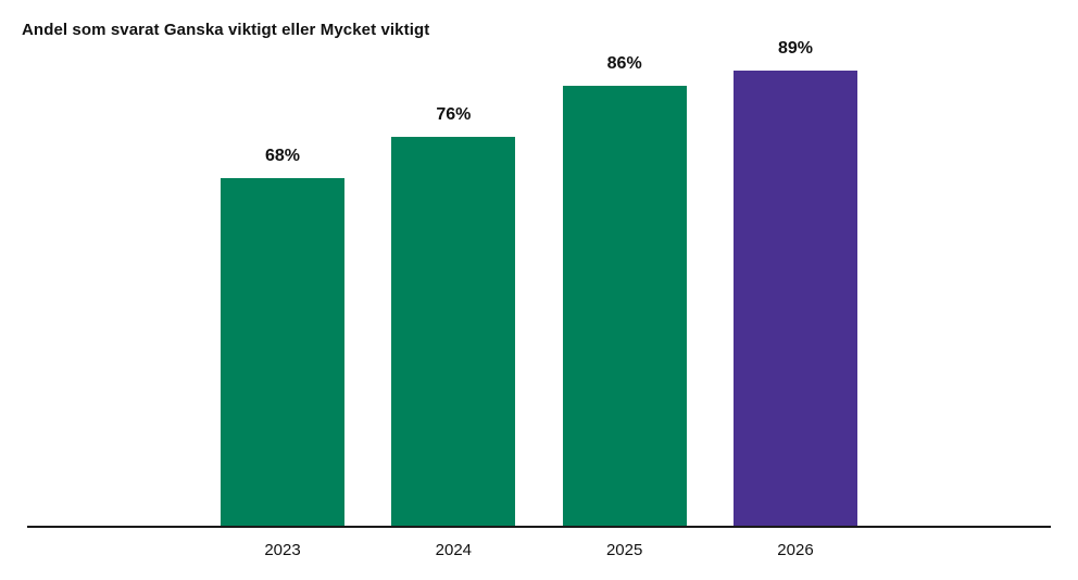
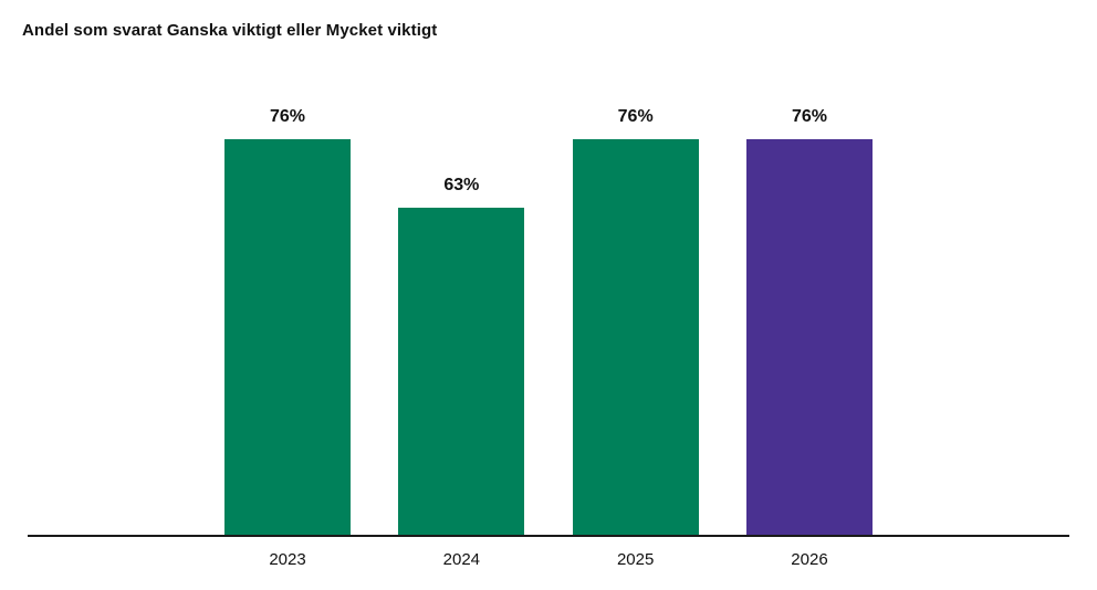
2023: 68% -> 76%
2024: 76% -> 63%
2025: 86% -> 76%
2026: 89% -> 76%
